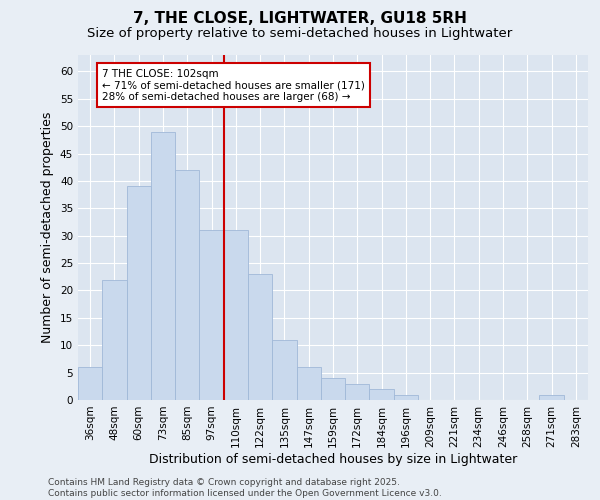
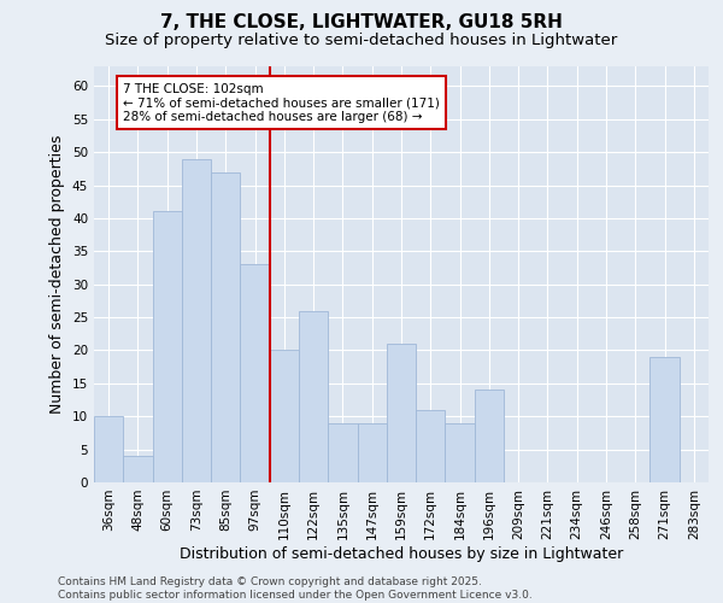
36sqm: 6 -> 10
48sqm: 22 -> 4
60sqm: 39 -> 41
85sqm: 42 -> 47
97sqm: 31 -> 33
110sqm: 31 -> 20
122sqm: 23 -> 26
135sqm: 11 -> 9
147sqm: 6 -> 9
159sqm: 4 -> 21
172sqm: 3 -> 11
184sqm: 2 -> 9
196sqm: 1 -> 14
271sqm: 1 -> 19
